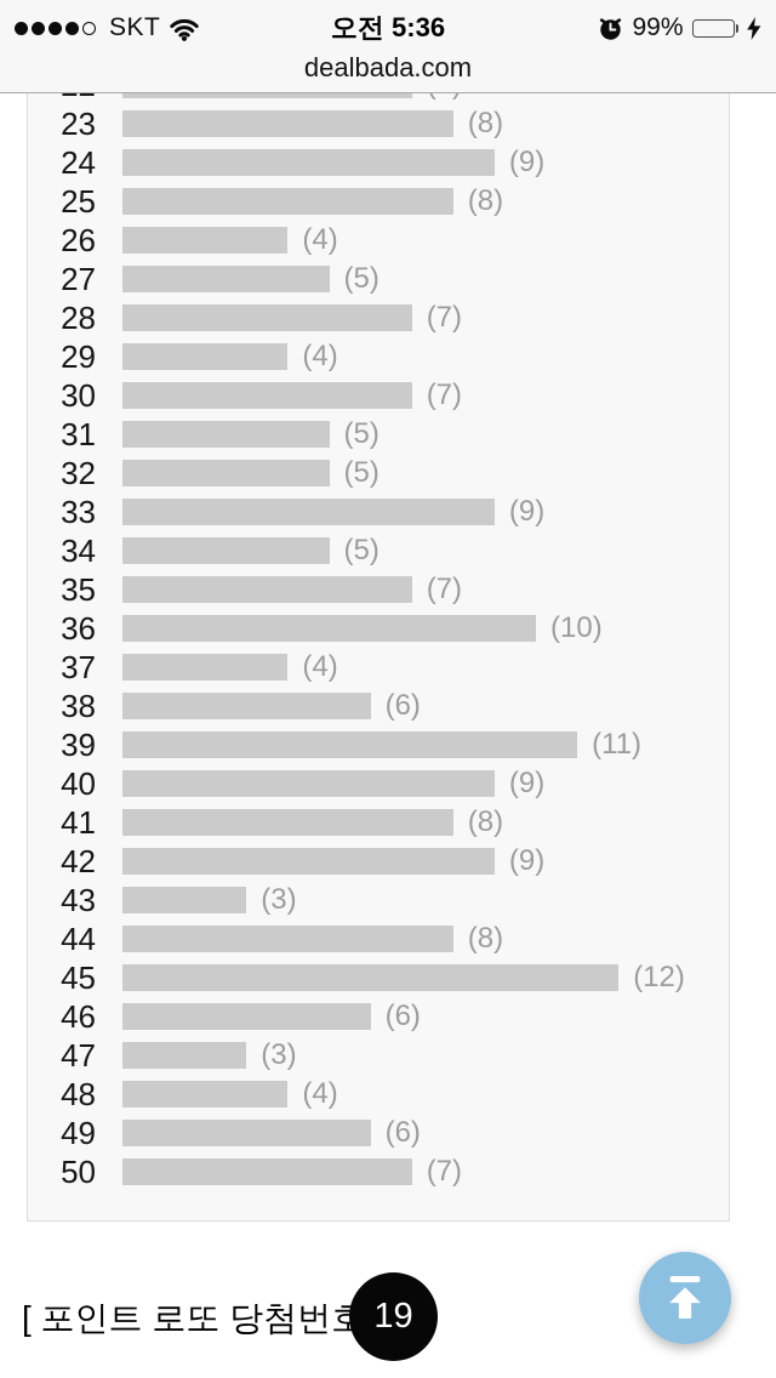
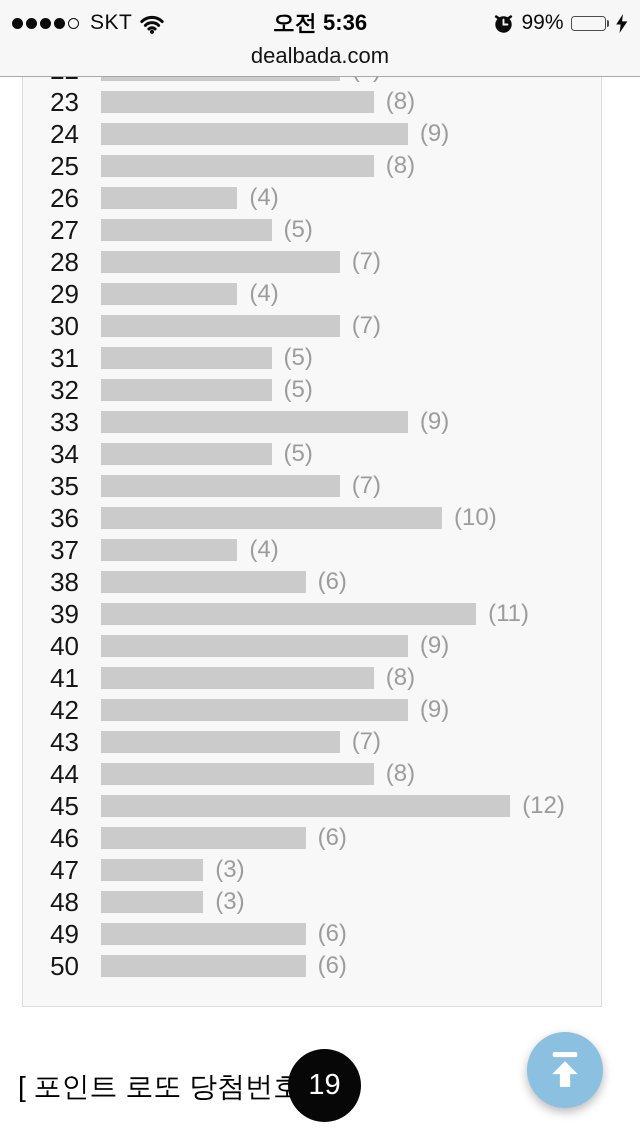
43: 3 -> 7
48: 4 -> 3
50: 7 -> 6
